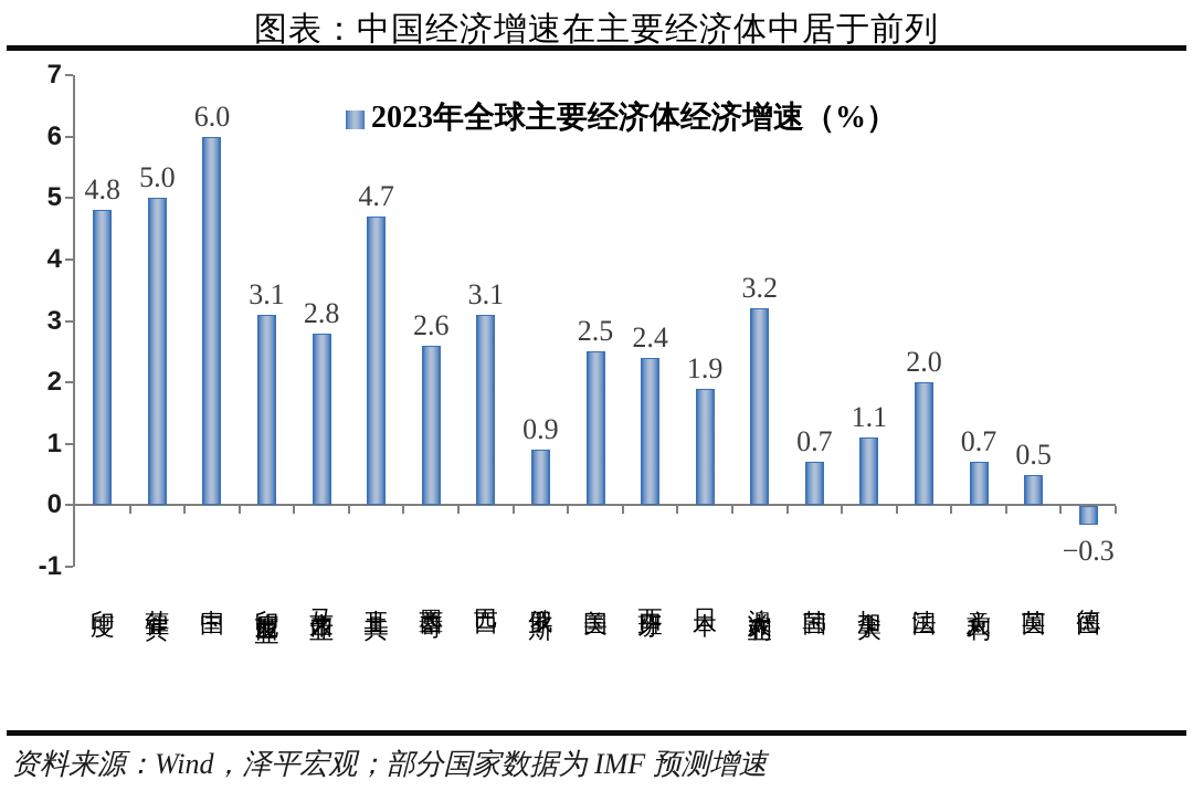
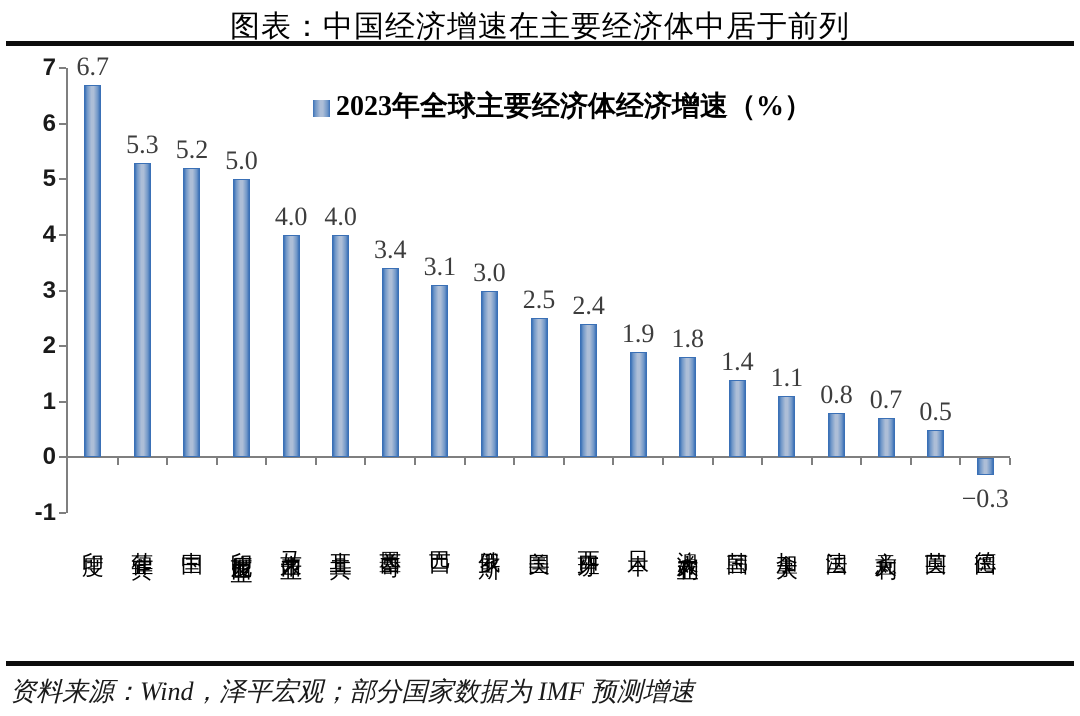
印度: 4.8 -> 6.7
菲律宾: 5.0 -> 5.3
中国: 6.0 -> 5.2
印度尼西亚: 3.1 -> 5.0
马来西亚: 2.8 -> 4.0
土耳其: 4.7 -> 4.0
墨西哥: 2.6 -> 3.4
俄罗斯: 0.9 -> 3.0
澳大利亚: 3.2 -> 1.8
韩国: 0.7 -> 1.4
法国: 2.0 -> 0.8
